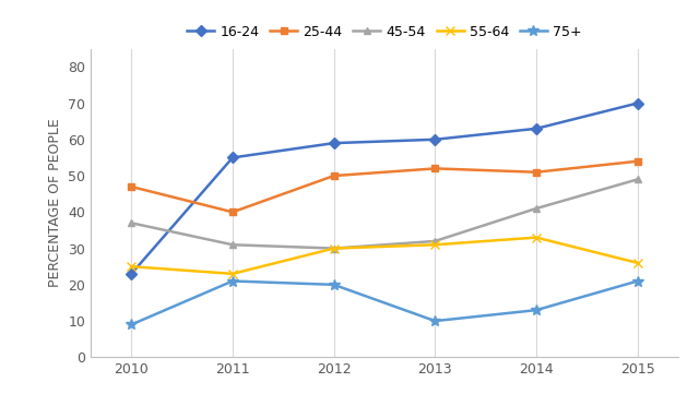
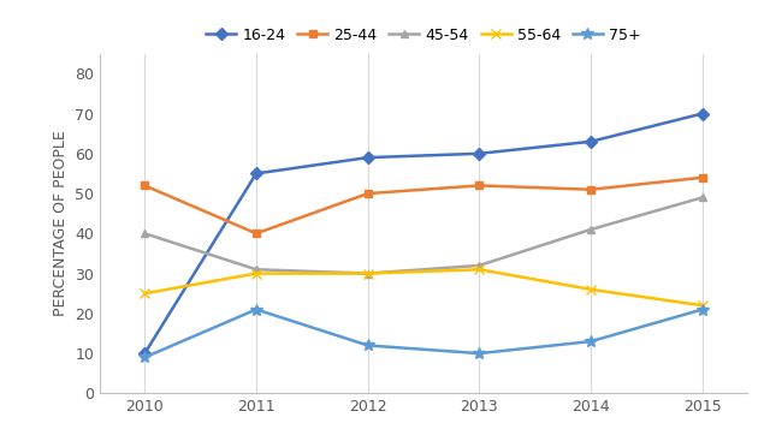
16-24/2010: 23 -> 10
25-44/2010: 47 -> 52
45-54/2010: 37 -> 40
55-64/2011: 23 -> 30
75+/2012: 20 -> 12
55-64/2014: 33 -> 26
55-64/2015: 26 -> 22
